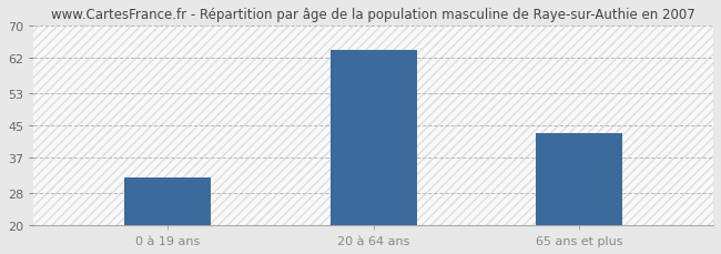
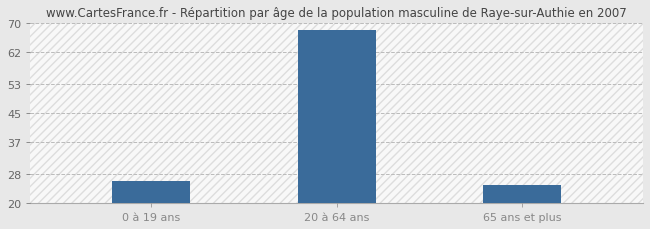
0 à 19 ans: 32 -> 26
20 à 64 ans: 64 -> 68
65 ans et plus: 43 -> 25
